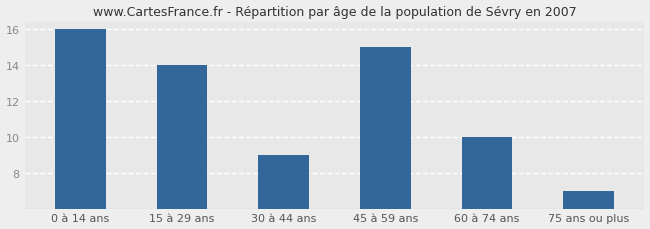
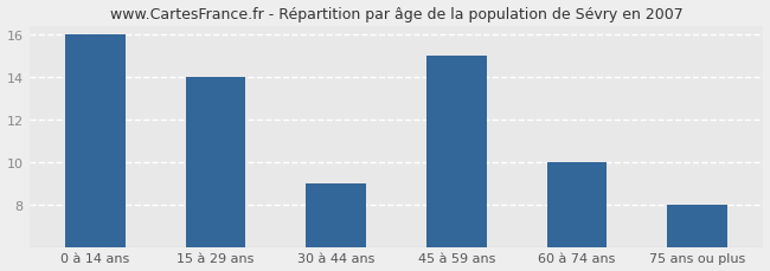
75 ans ou plus: 7 -> 8
